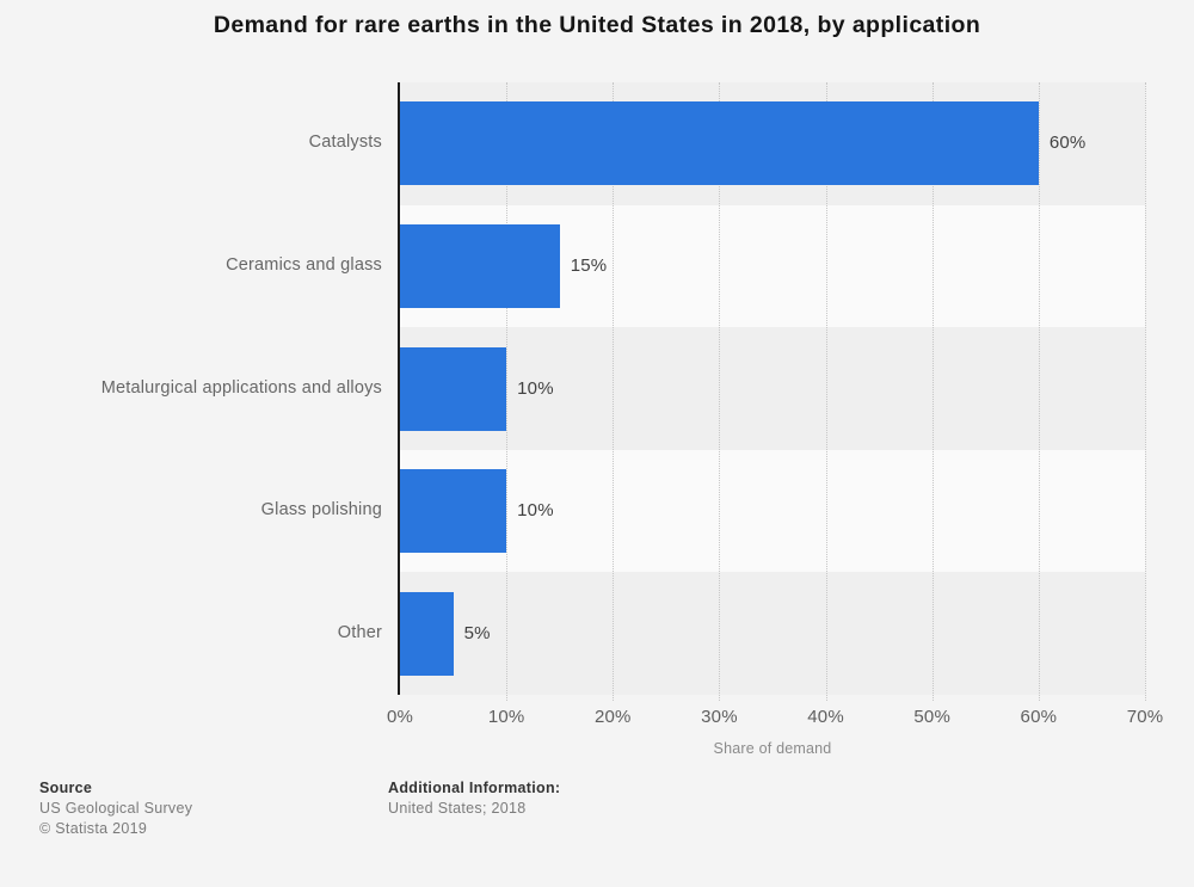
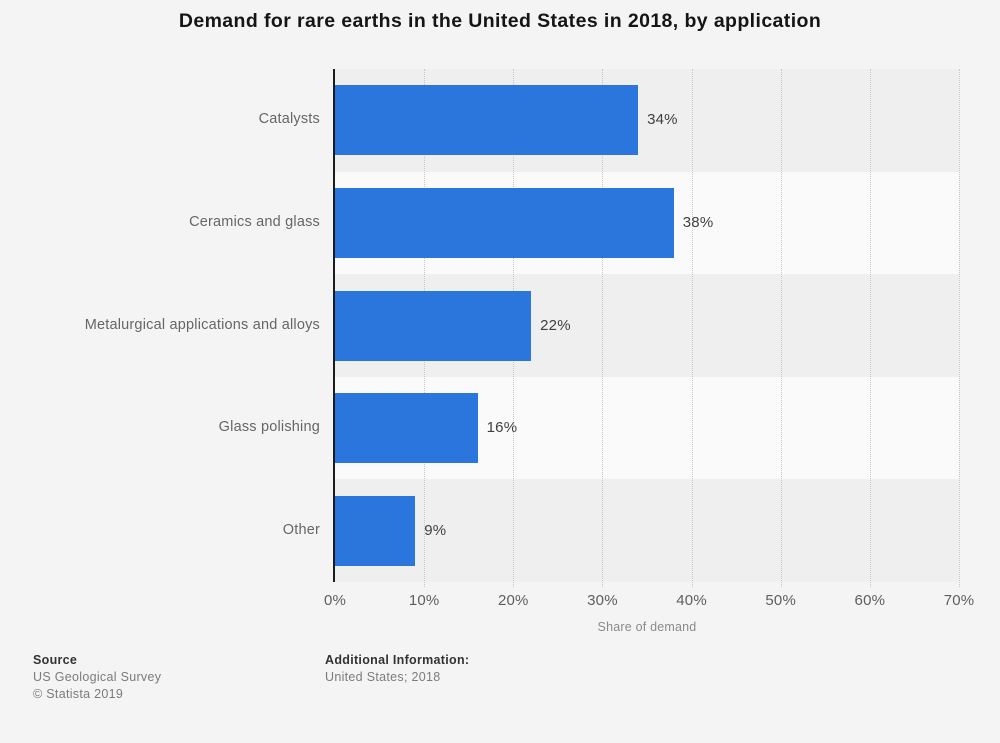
Catalysts: 60% -> 34%
Ceramics and glass: 15% -> 38%
Metalurgical applications and alloys: 10% -> 22%
Glass polishing: 10% -> 16%
Other: 5% -> 9%
